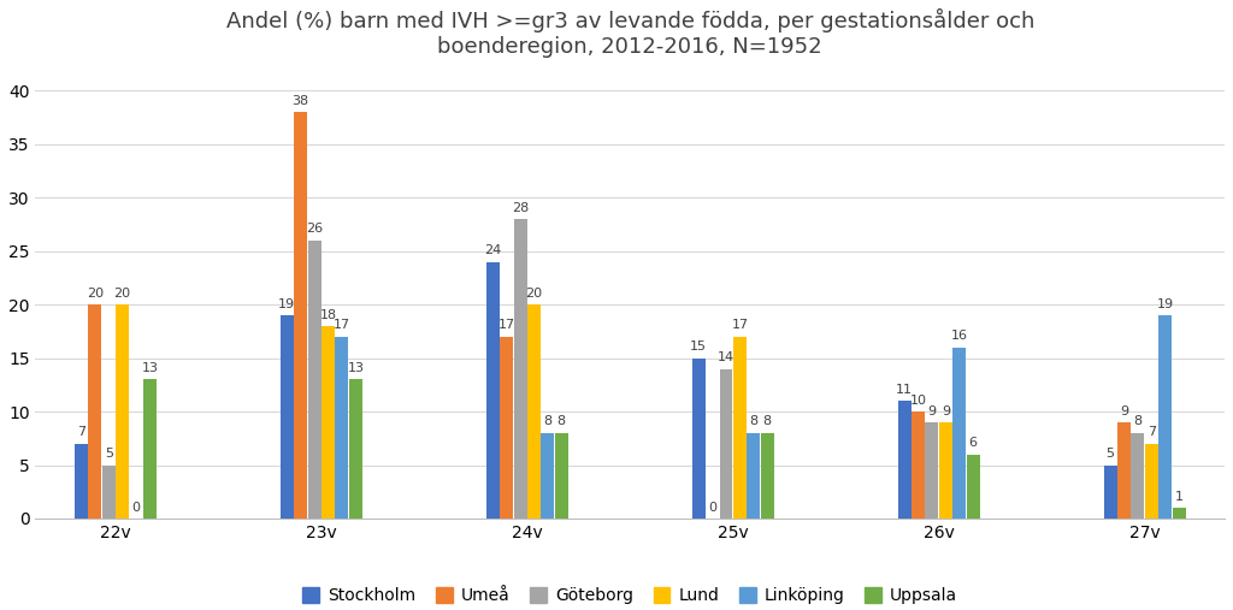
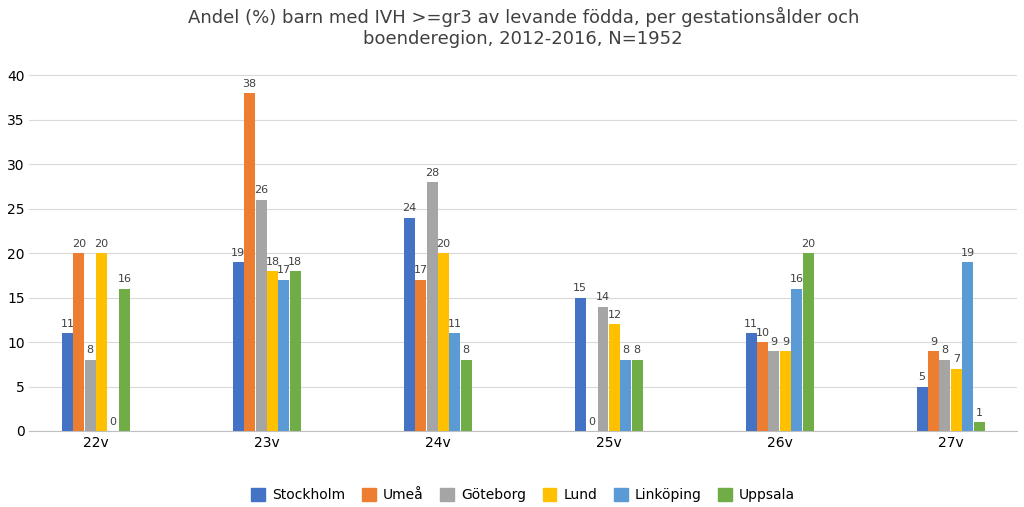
Stockholm/22v: 7 -> 11
Göteborg/22v: 5 -> 8
Uppsala/22v: 13 -> 16
Uppsala/23v: 13 -> 18
Linköping/24v: 8 -> 11
Lund/25v: 17 -> 12
Uppsala/26v: 6 -> 20
